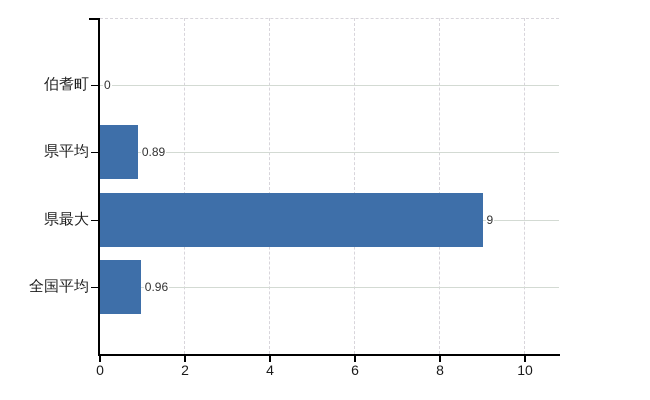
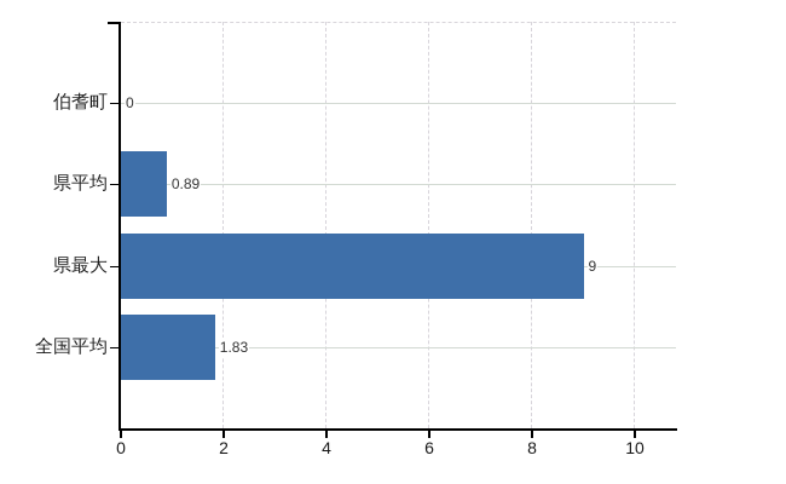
全国平均: 0.96 -> 1.83
